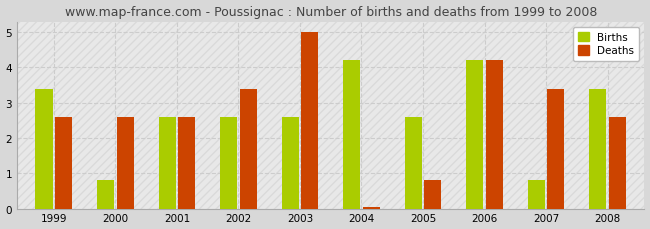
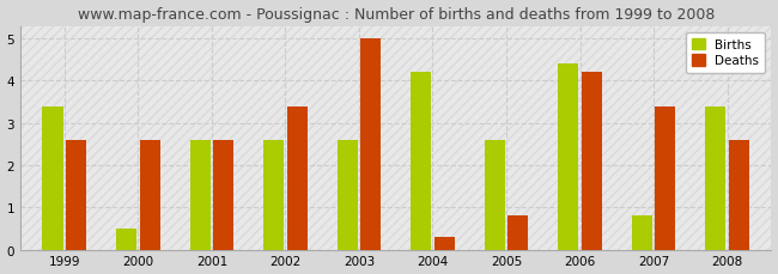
Births/2000: 0.8 -> 0.5
Deaths/2004: 0.05 -> 0.30
Births/2006: 4.2 -> 4.4
